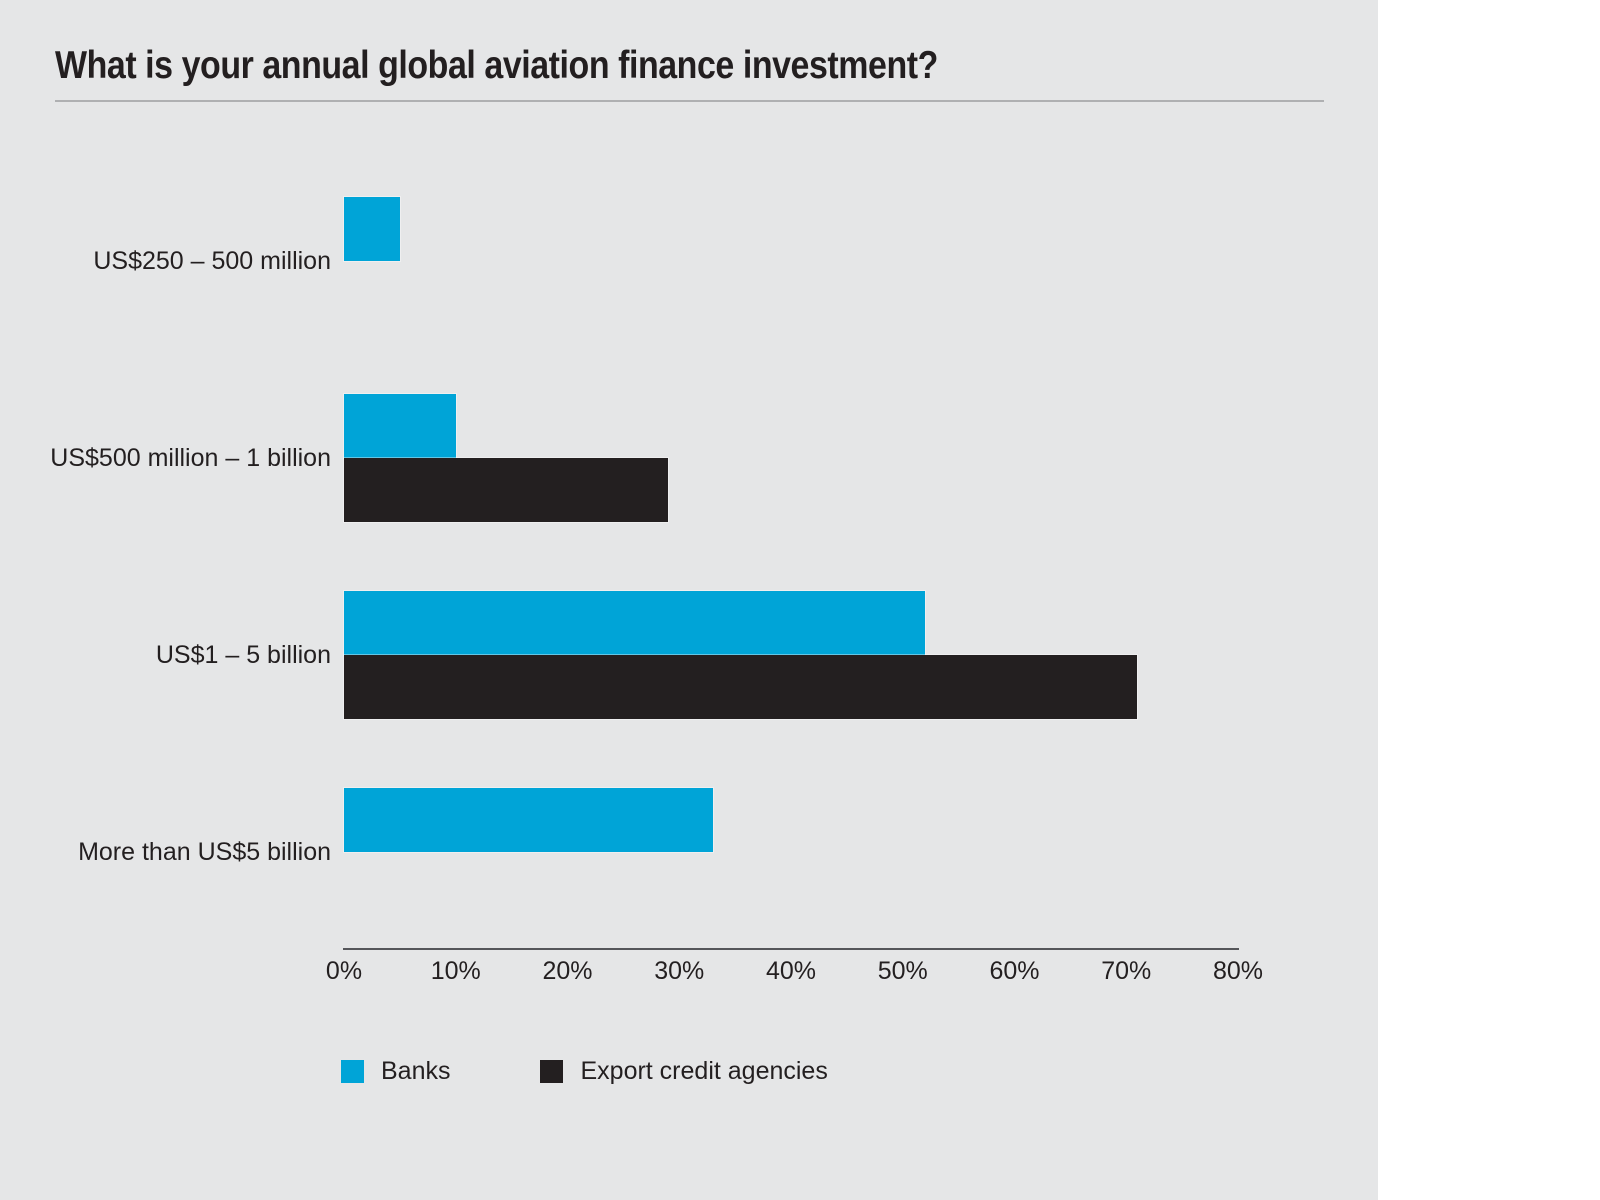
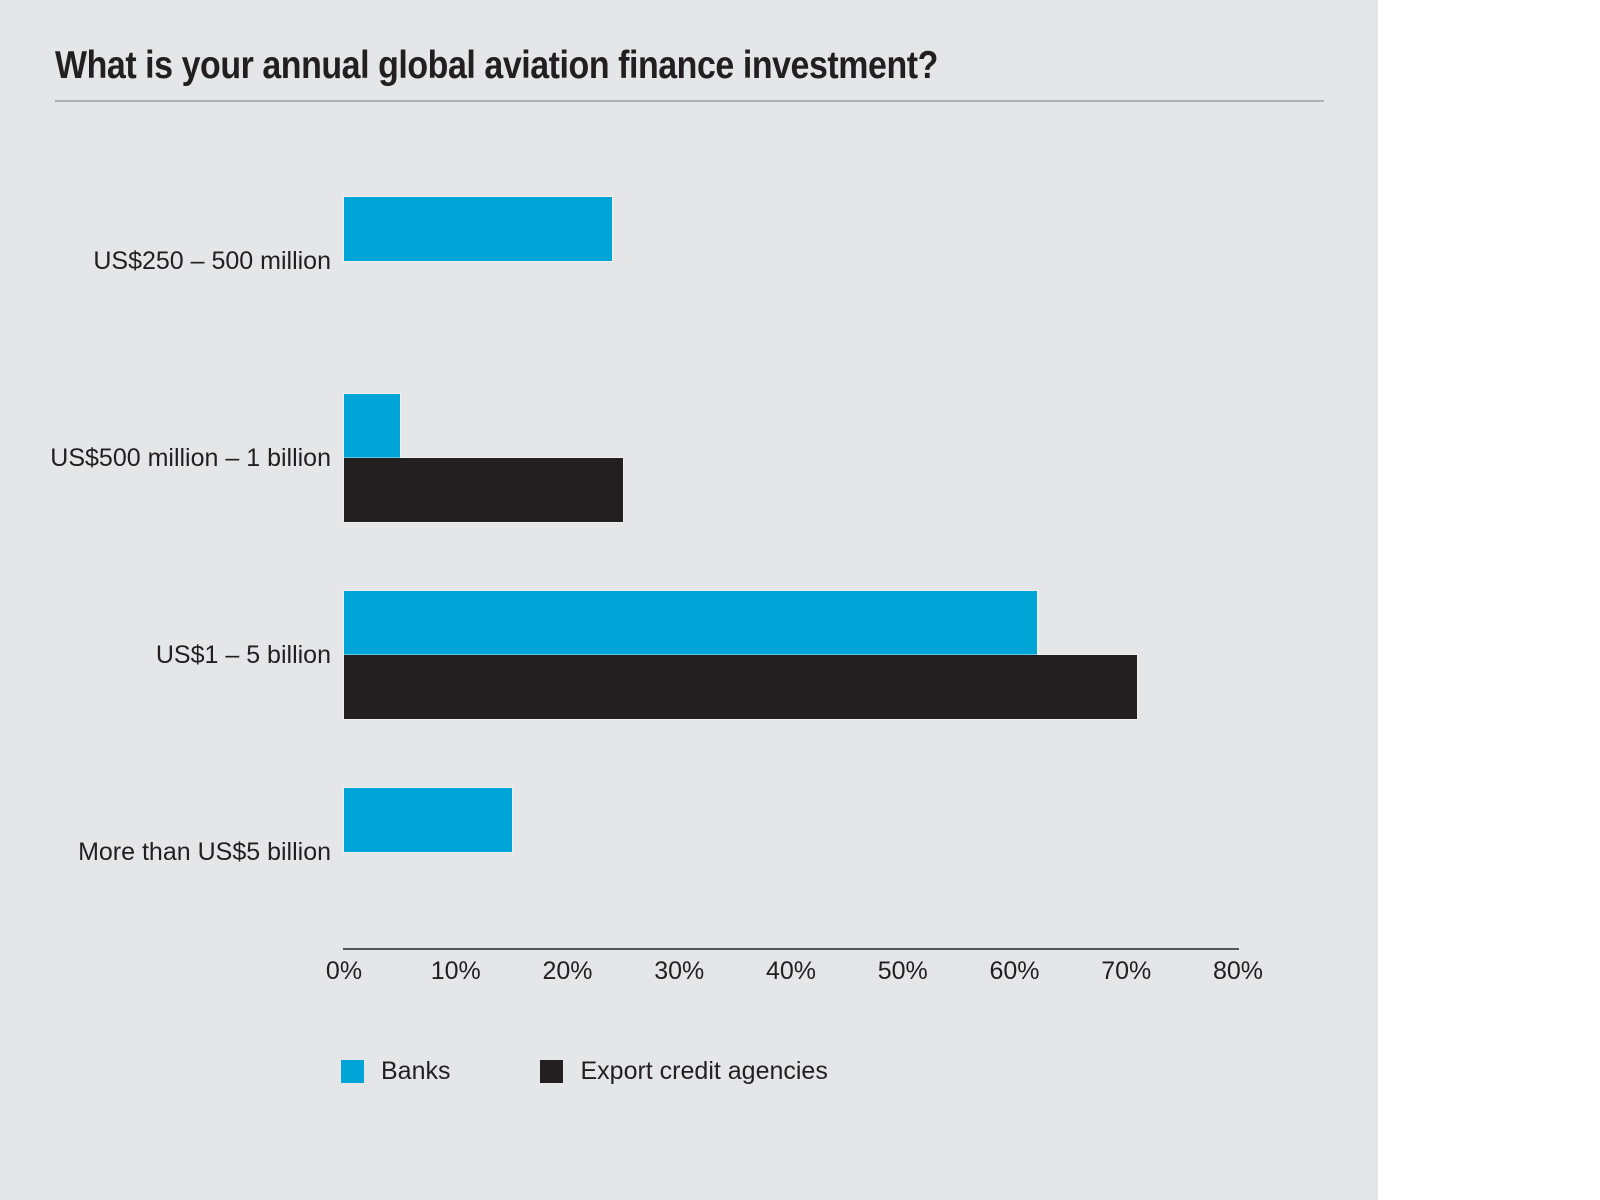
Banks/US$250 – 500 million: 5% -> 24%
Banks/US$500 million – 1 billion: 10% -> 5%
Export credit agencies/US$500 million – 1 billion: 29% -> 25%
Banks/US$1 – 5 billion: 52% -> 62%
Banks/More than US$5 billion: 33% -> 15%
